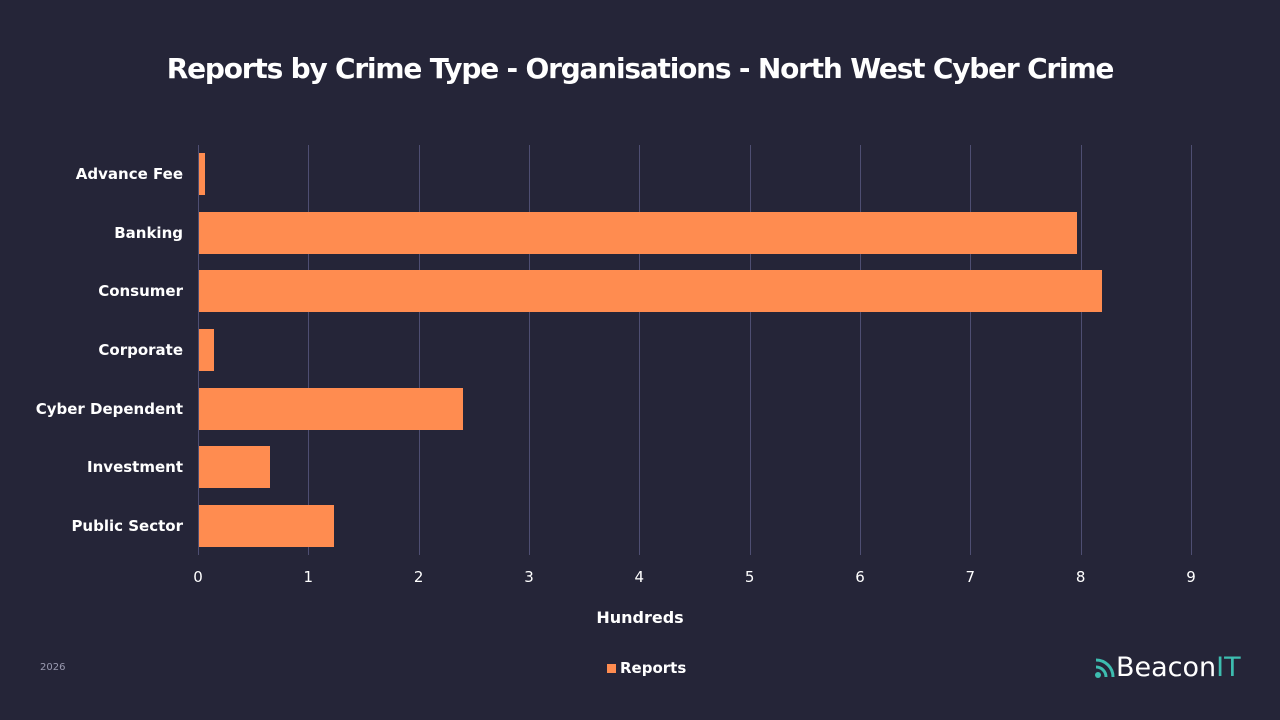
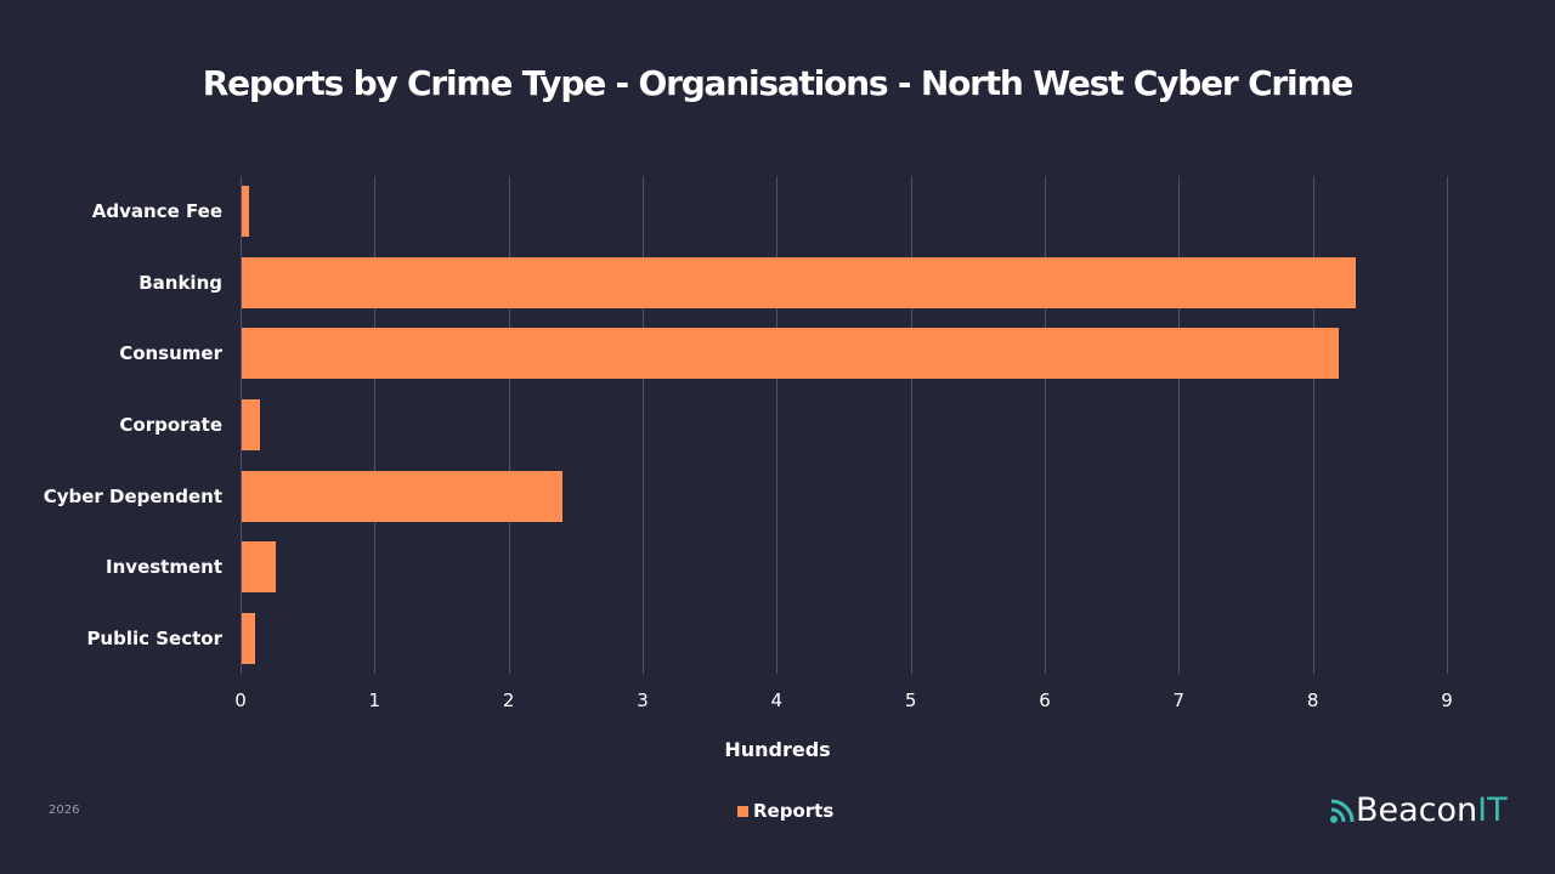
Banking: 7.96 -> 8.31
Investment: 0.64 -> 0.25
Public Sector: 1.22 -> 0.10
